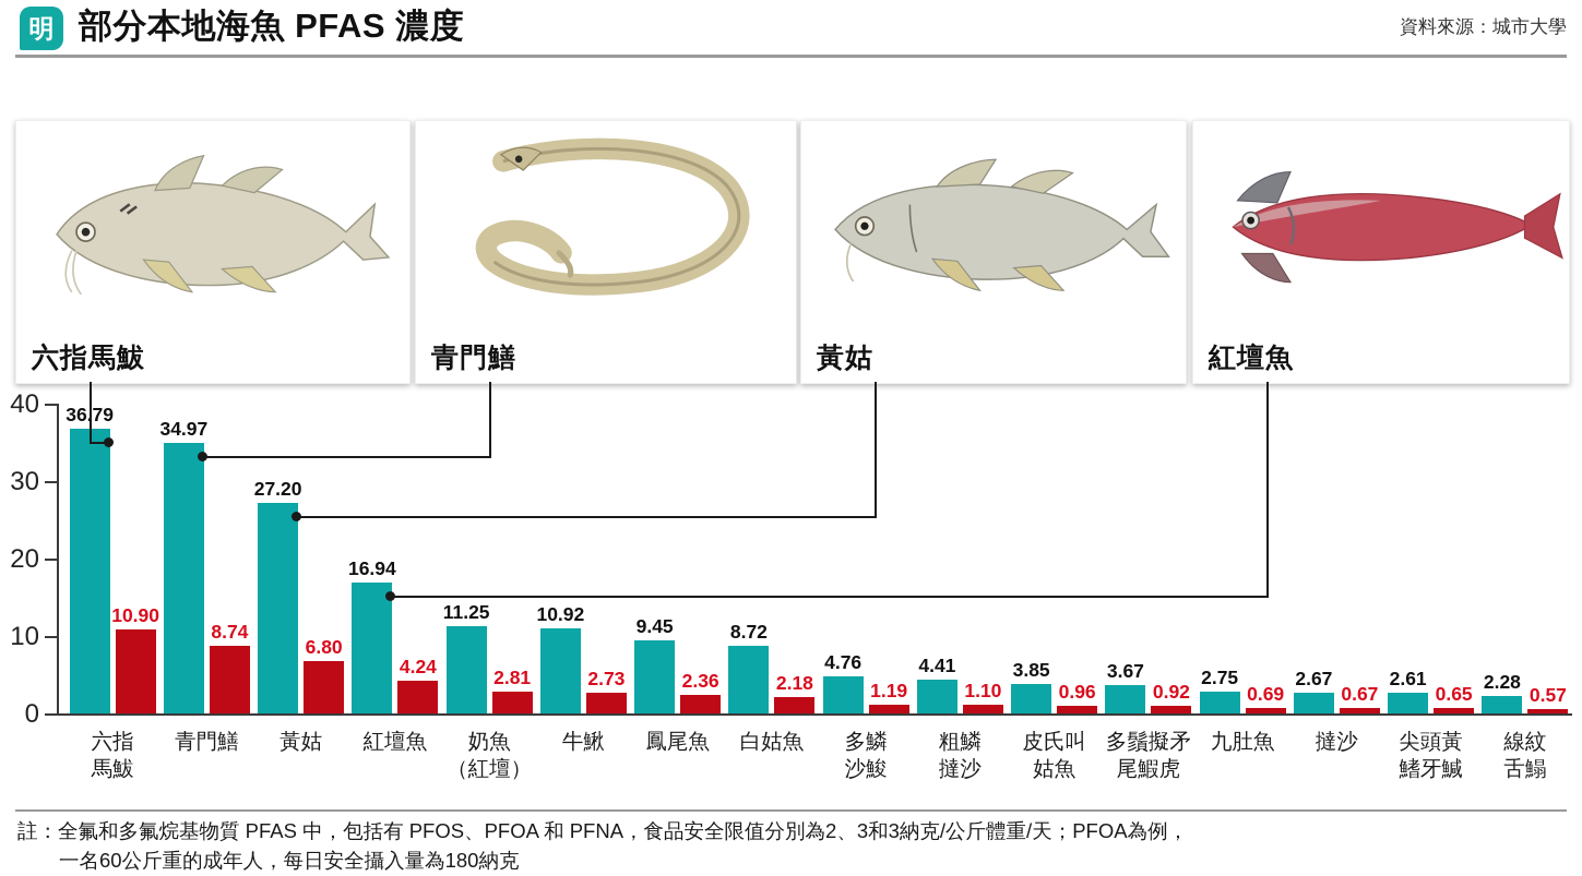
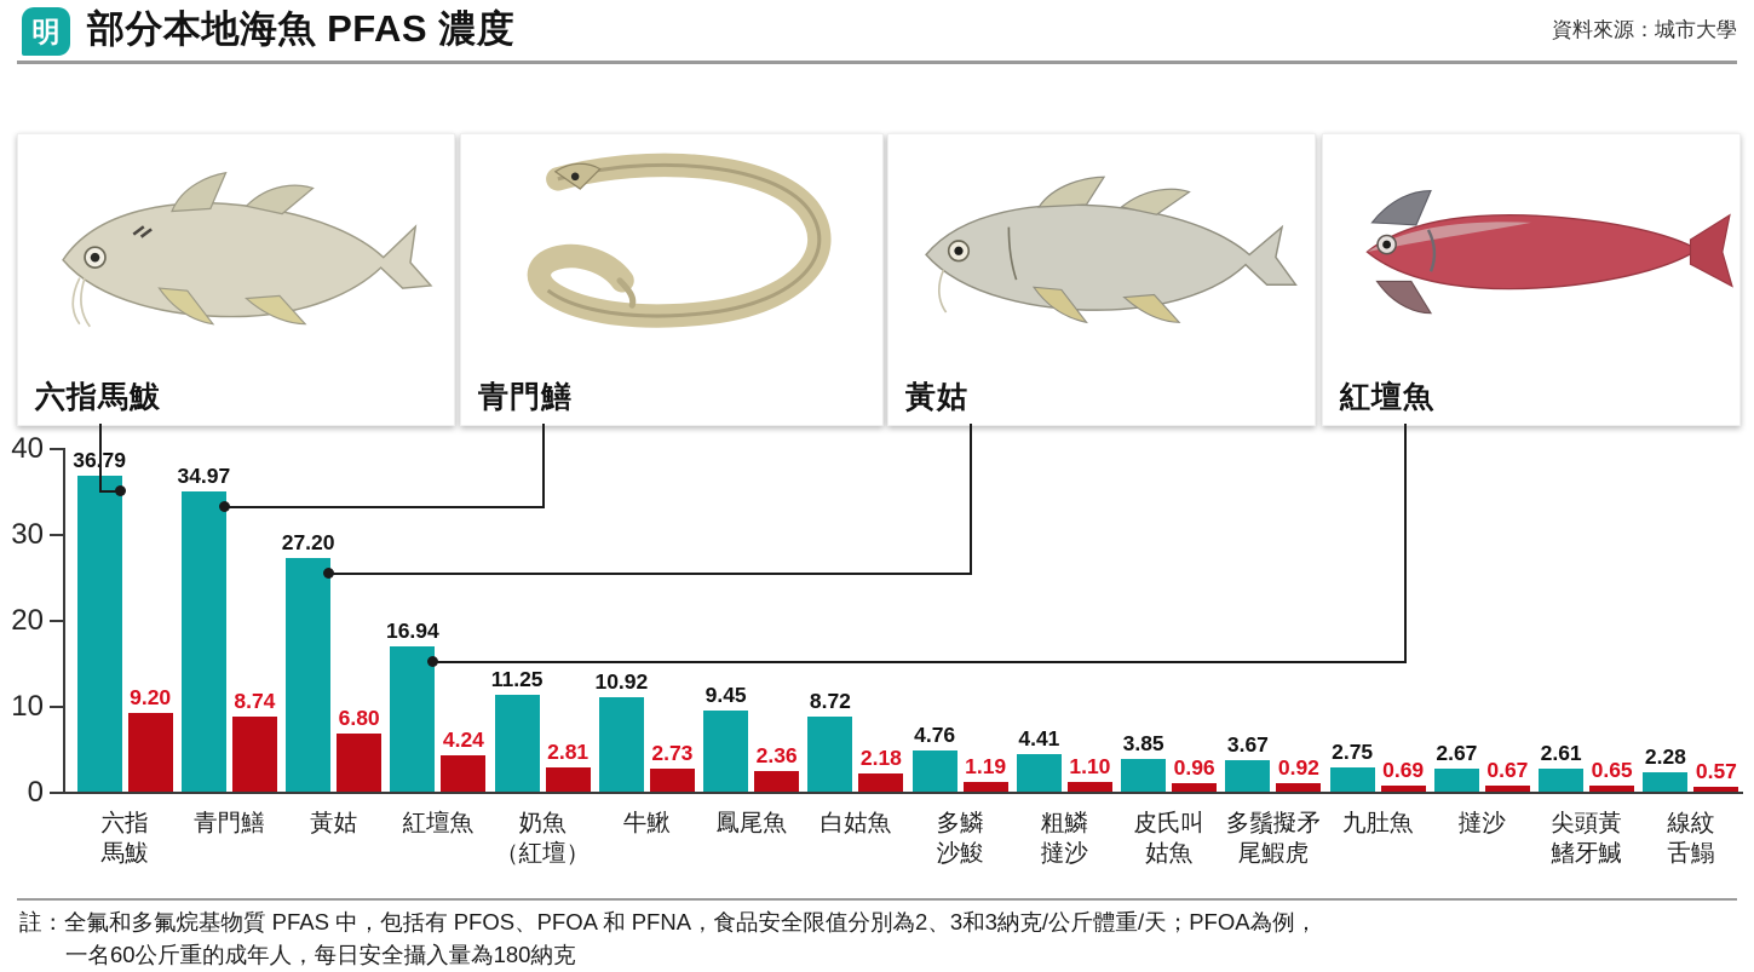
納克/克濕重( ww )*/六指 馬鮁: 10.90 -> 9.20
